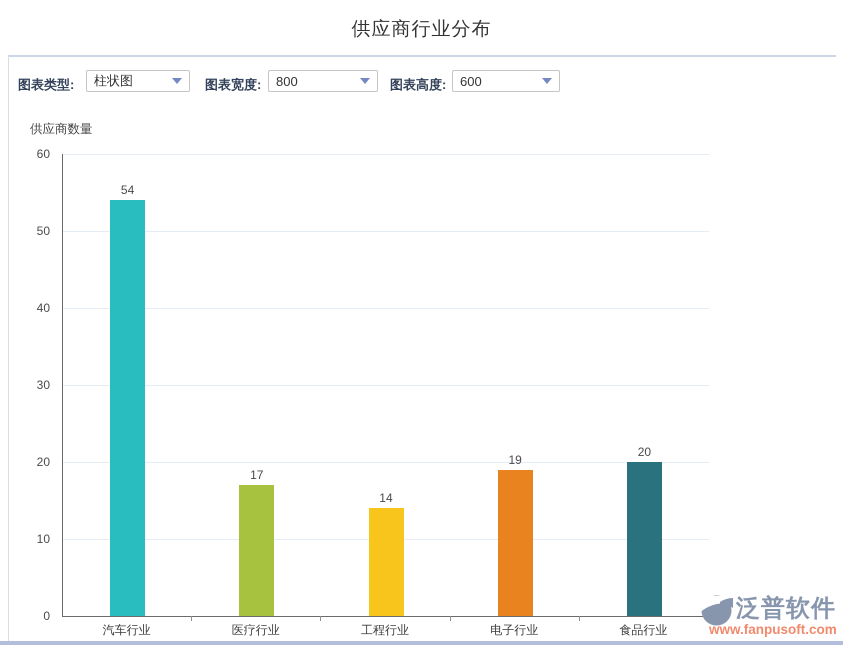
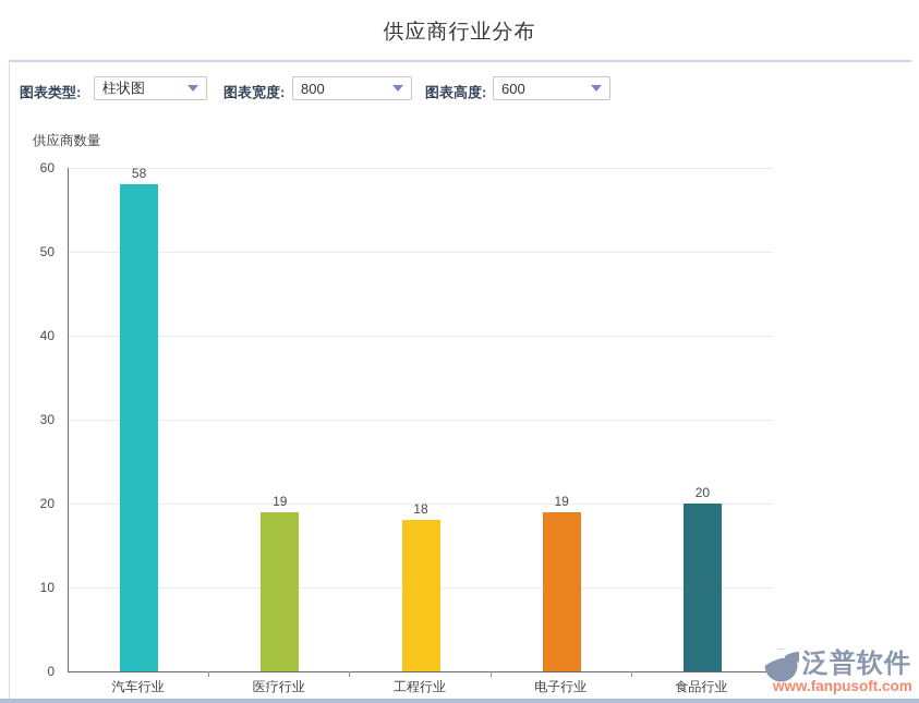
汽车行业: 54 -> 58
医疗行业: 17 -> 19
工程行业: 14 -> 18
